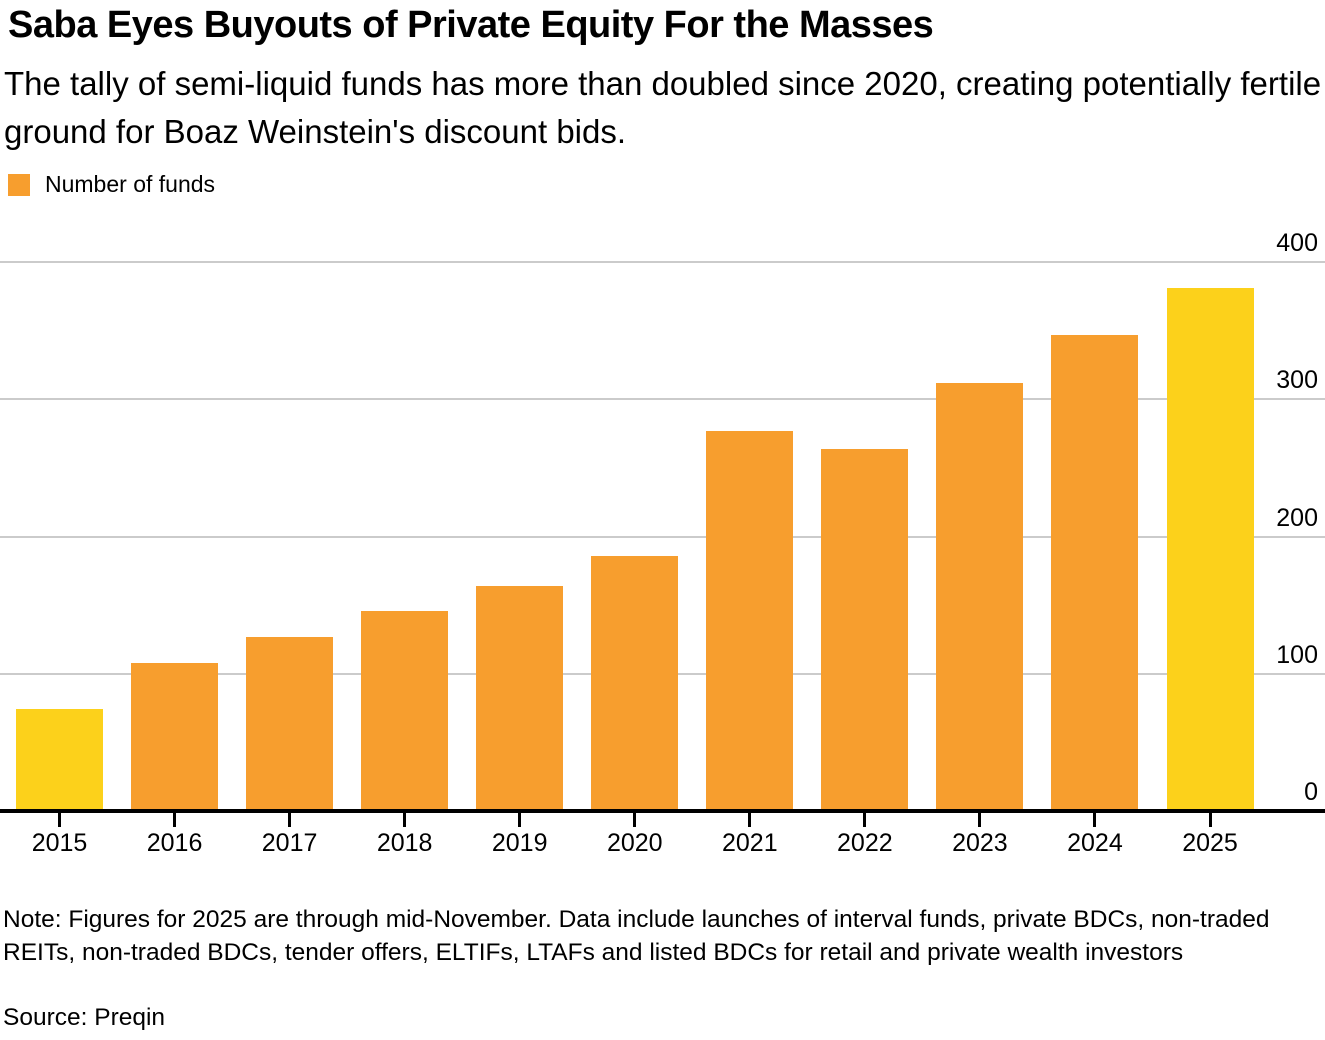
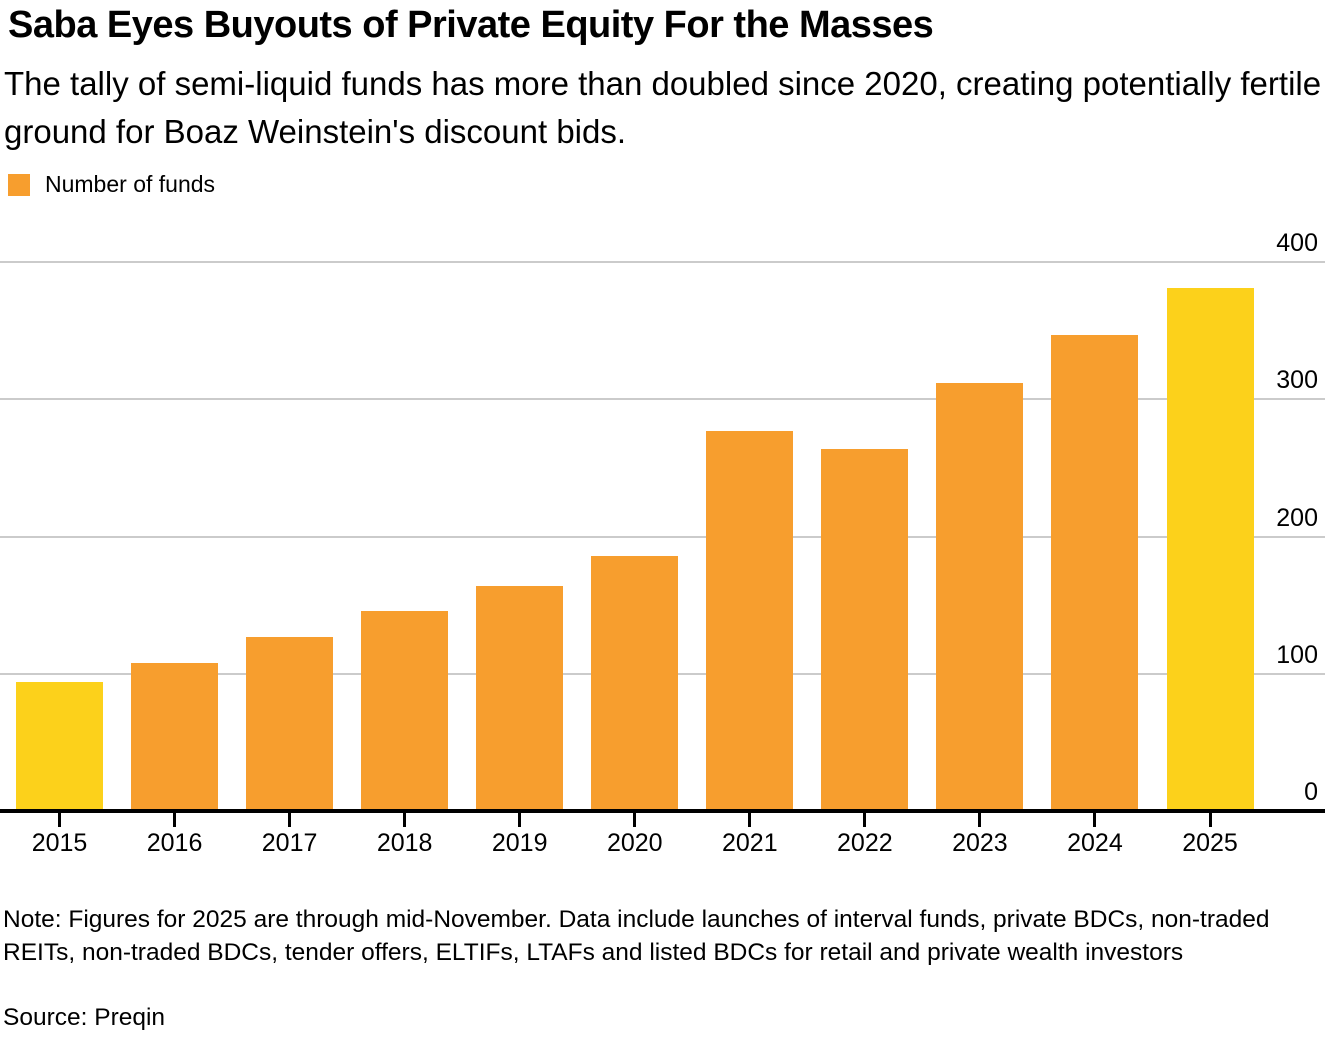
2015: 74 -> 94
